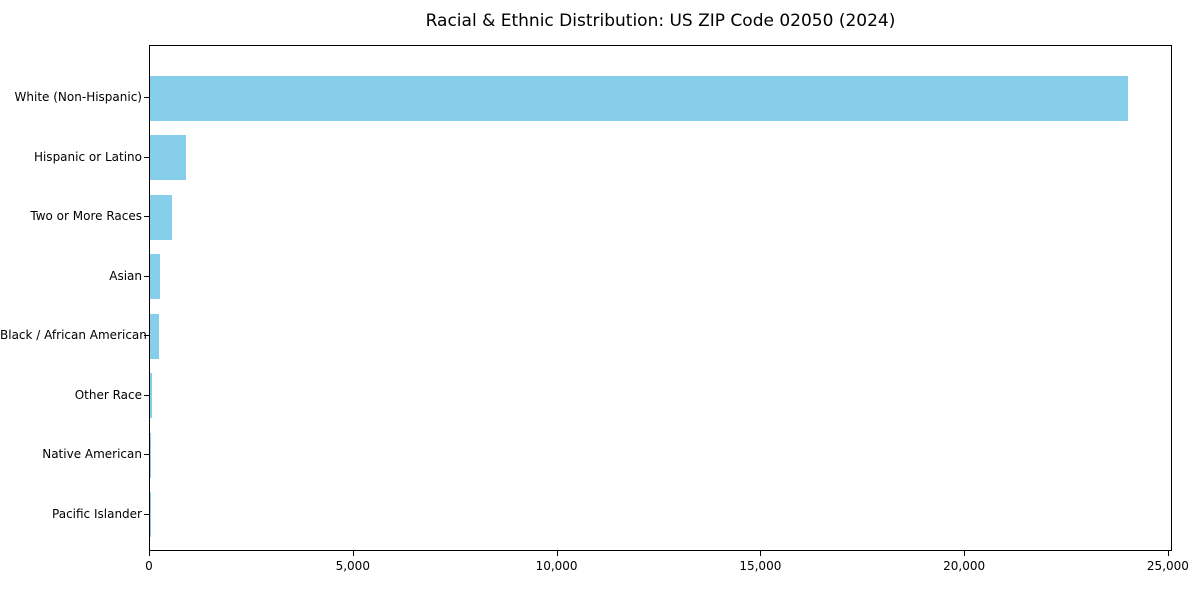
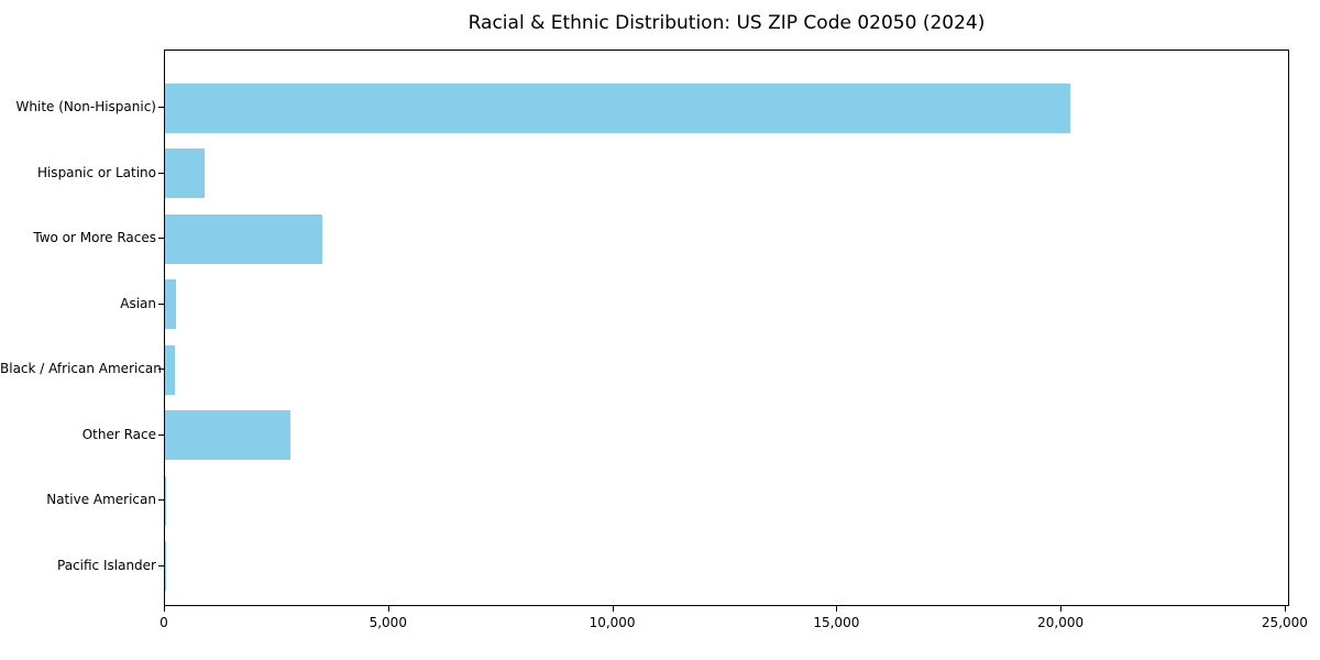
White (Non-Hispanic): 24000 -> 20200
Two or More Races: 500 -> 3500
Other Race: 100 -> 2800
